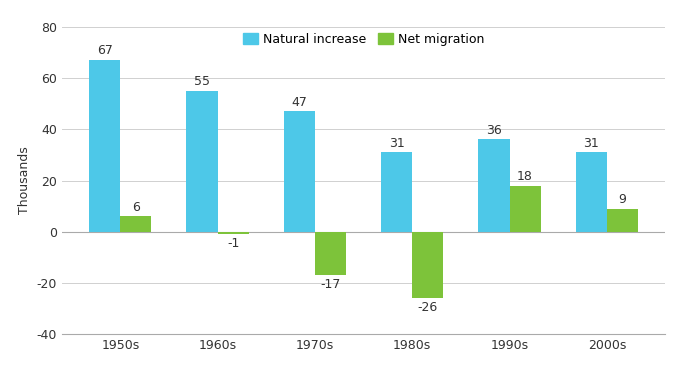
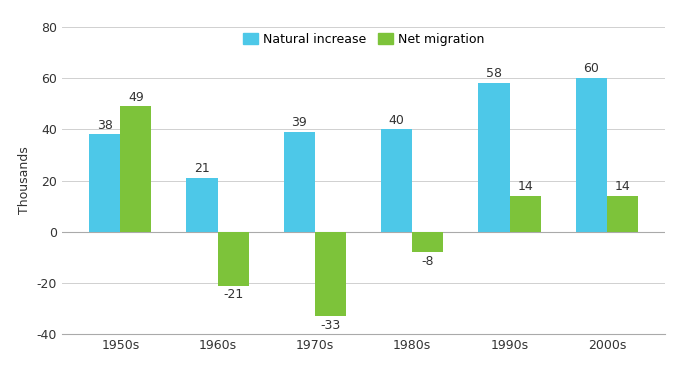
Natural increase/1950s: 67 -> 38
Net migration/1950s: 6 -> 49
Natural increase/1960s: 55 -> 21
Net migration/1960s: -1 -> -21
Natural increase/1970s: 47 -> 39
Net migration/1970s: -17 -> -33
Natural increase/1980s: 31 -> 40
Net migration/1980s: -26 -> -8
Natural increase/1990s: 36 -> 58
Net migration/1990s: 18 -> 14
Natural increase/2000s: 31 -> 60
Net migration/2000s: 9 -> 14
